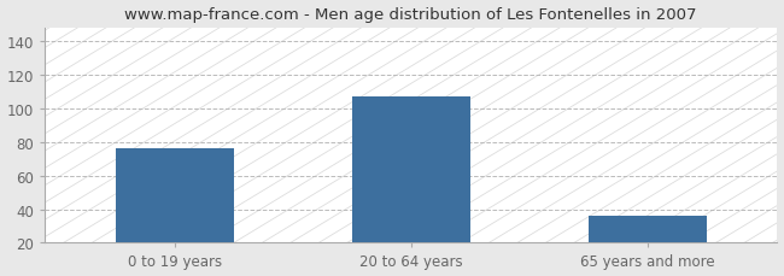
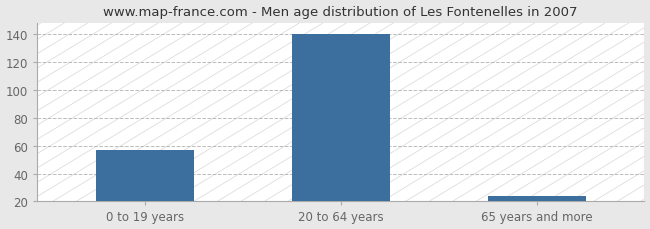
0 to 19 years: 76 -> 57
20 to 64 years: 107 -> 140
65 years and more: 36 -> 24
